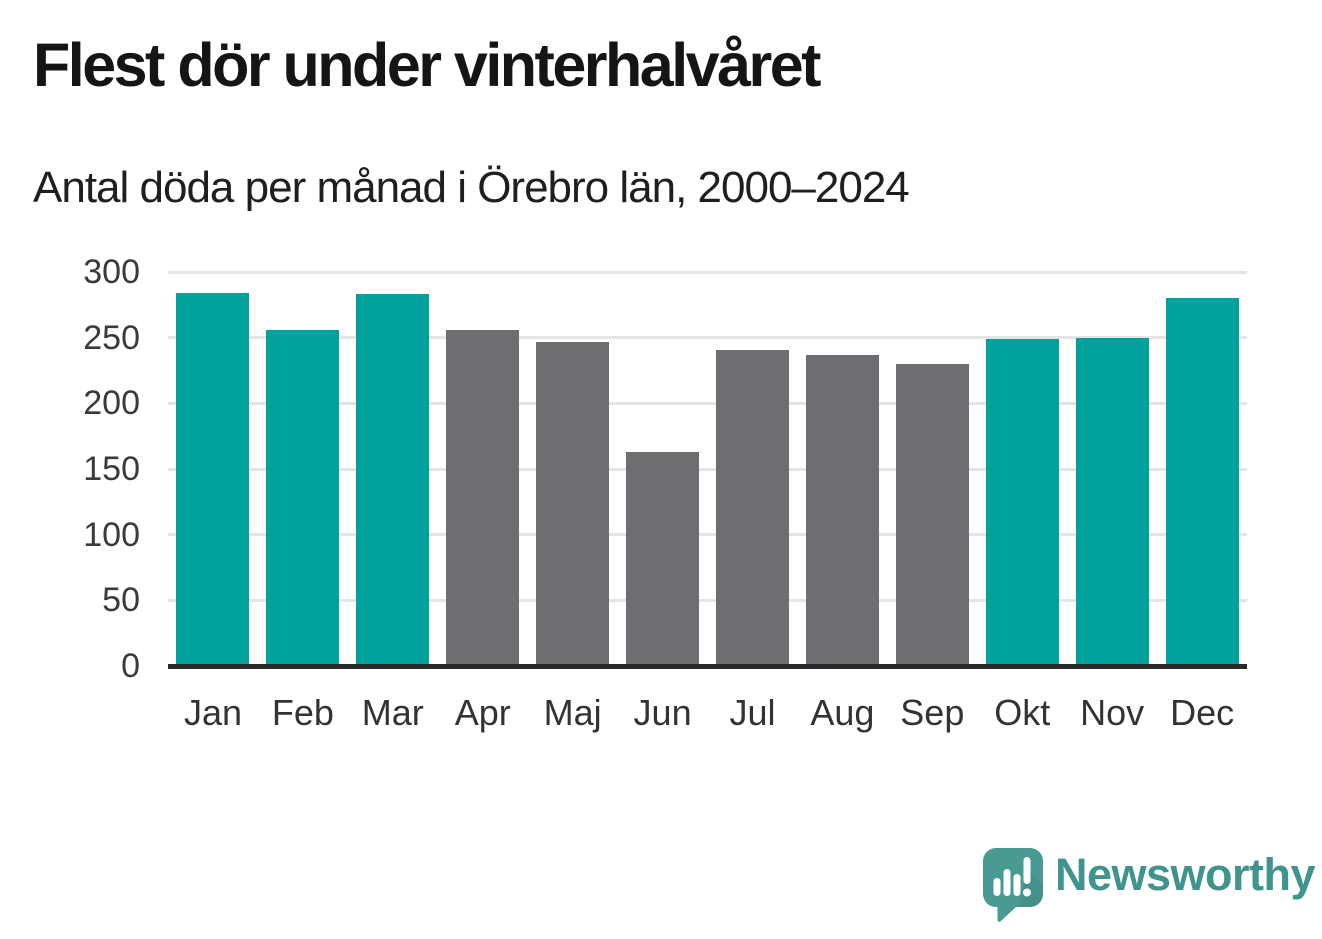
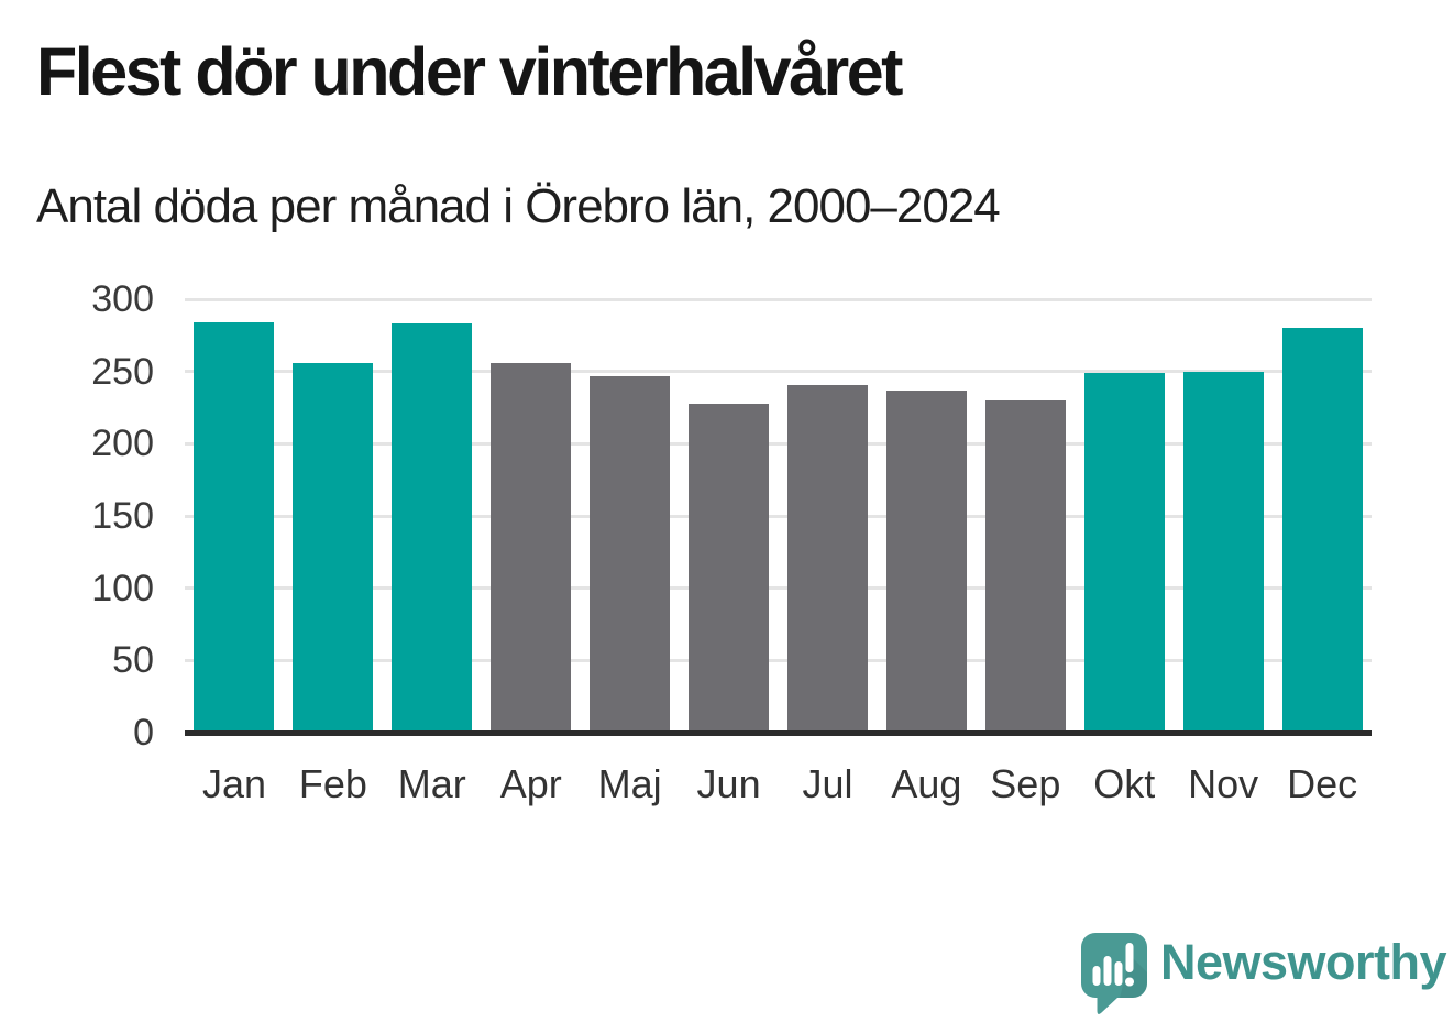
Jun: 163 -> 228
